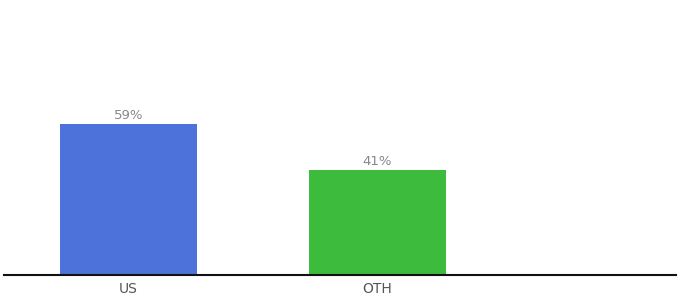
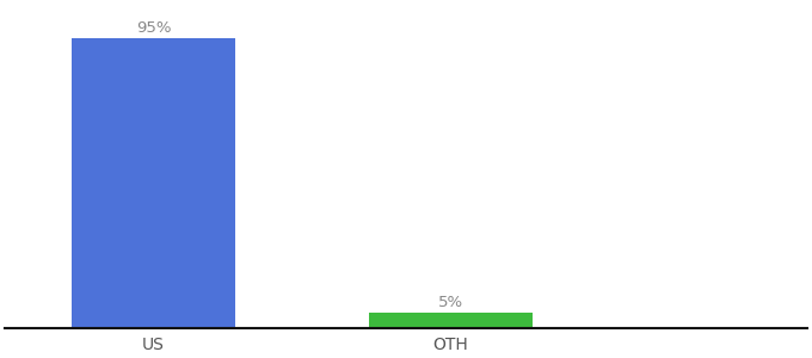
US: 59% -> 95%
OTH: 41% -> 5%
